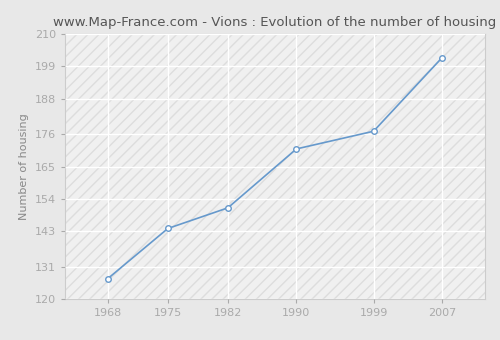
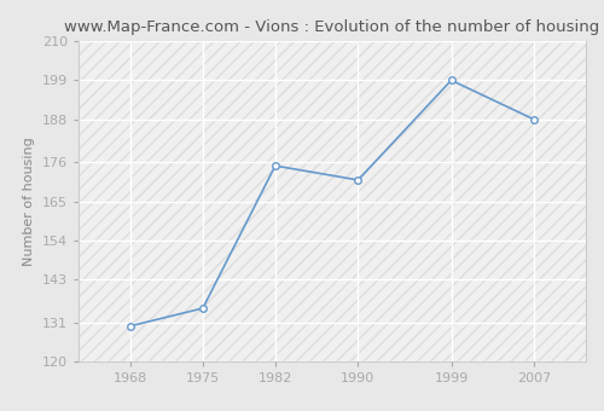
1968: 127 -> 130
1975: 144 -> 135
1982: 151 -> 175
1999: 177 -> 199
2007: 202 -> 188
